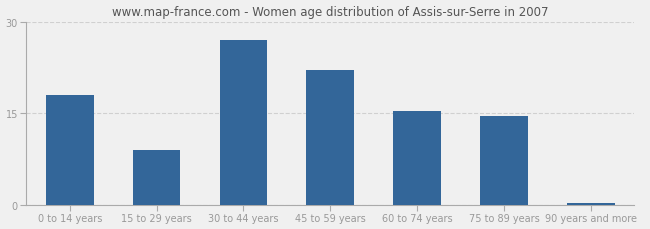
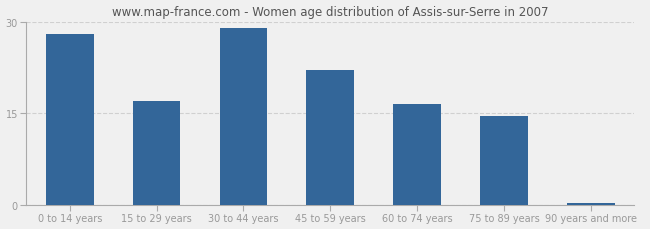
0 to 14 years: 18.0 -> 28.0
15 to 29 years: 9.0 -> 17.0
30 to 44 years: 27.0 -> 29.0
60 to 74 years: 15.4 -> 16.5
